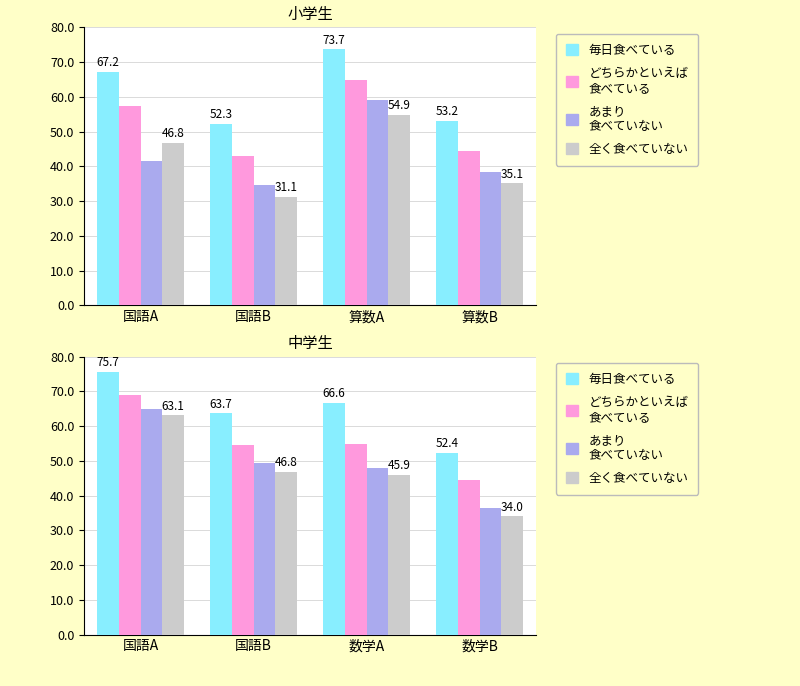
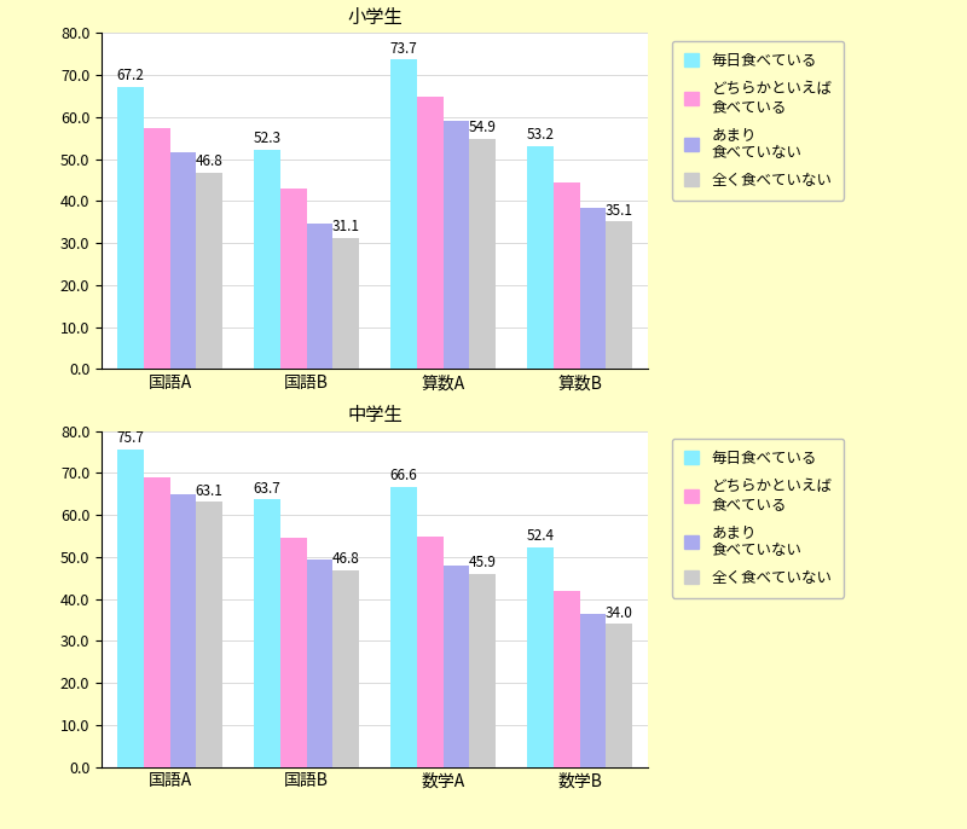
小学生/あまり 食べていない/国語A: 41.5 -> 51.5
中学生/どちらかといえば 食べている/数学B: 44.5 -> 42.0
